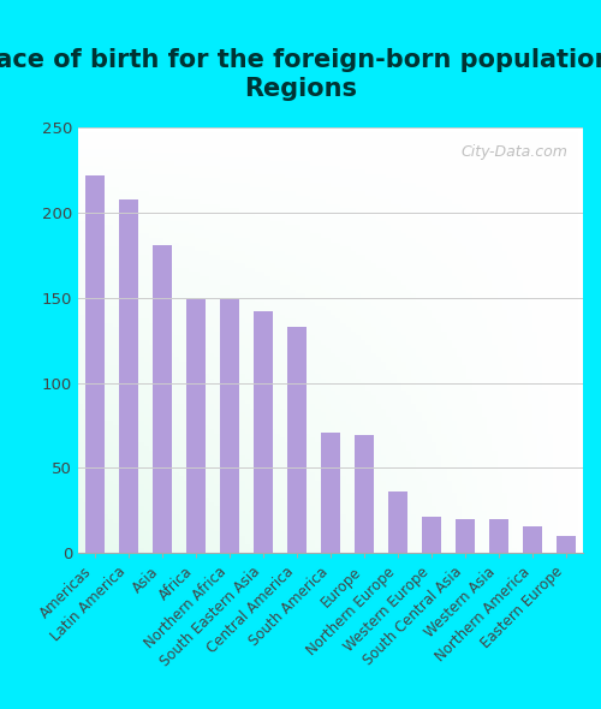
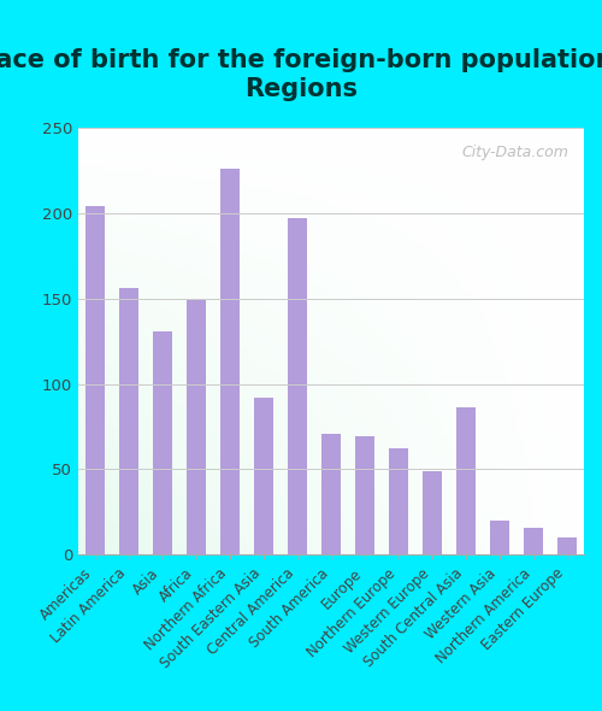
Americas: 222 -> 204
Latin America: 208 -> 156
Asia: 181 -> 131
Northern Africa: 149 -> 226
South Eastern Asia: 142 -> 92
Central America: 133 -> 197
Northern Europe: 36 -> 62
Western Europe: 21 -> 49
South Central Asia: 20 -> 86
